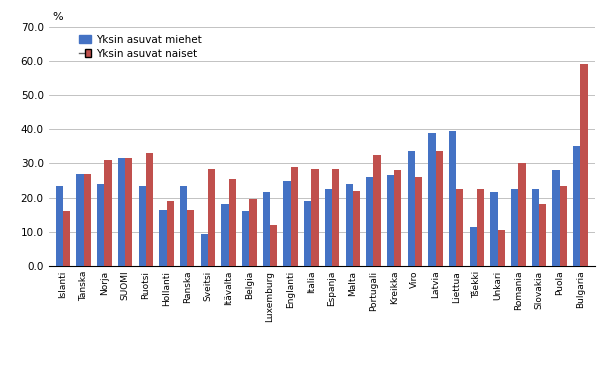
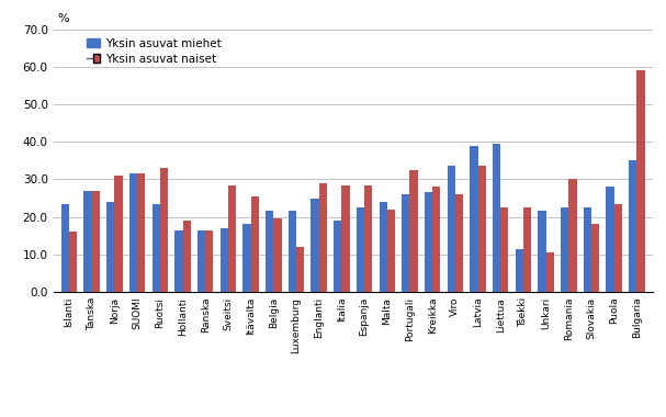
Yksin asuvat miehet/Ranska: 23.5 -> 16.5
Yksin asuvat miehet/Sveitsi: 9.5 -> 17.0
Yksin asuvat miehet/Belgia: 16.0 -> 21.5
